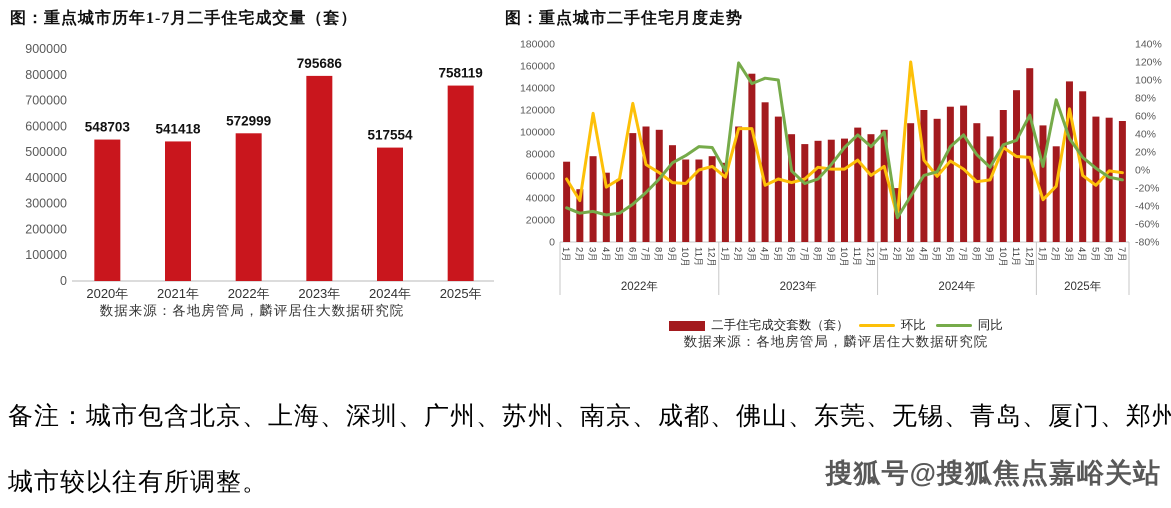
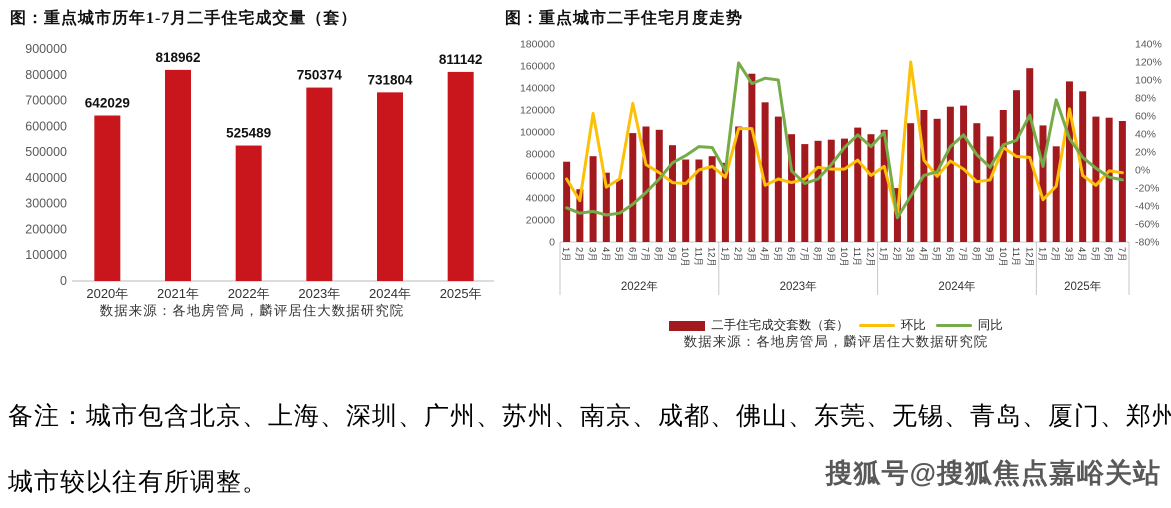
图：重点城市历年1-7月二手住宅成交量（套）/2020年: 548703 -> 642029
图：重点城市历年1-7月二手住宅成交量（套）/2021年: 541418 -> 818962
图：重点城市历年1-7月二手住宅成交量（套）/2022年: 572999 -> 525489
图：重点城市历年1-7月二手住宅成交量（套）/2023年: 795686 -> 750374
图：重点城市历年1-7月二手住宅成交量（套）/2024年: 517554 -> 731804
图：重点城市历年1-7月二手住宅成交量（套）/2025年: 758119 -> 811142
